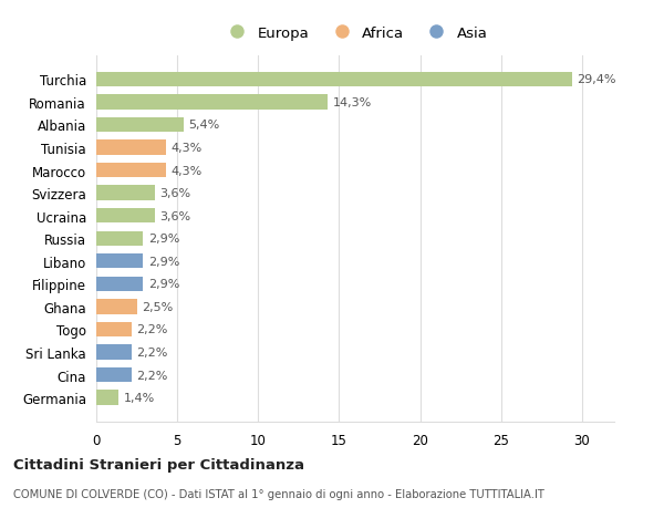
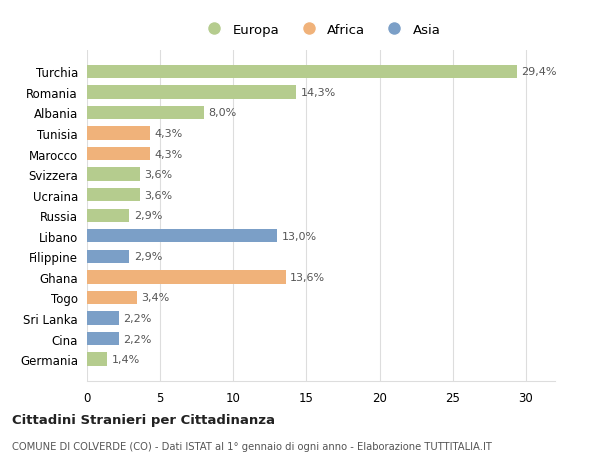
Albania: 5,4% -> 8,0%
Libano: 2,9% -> 13,0%
Ghana: 2,5% -> 13,6%
Togo: 2,2% -> 3,4%
